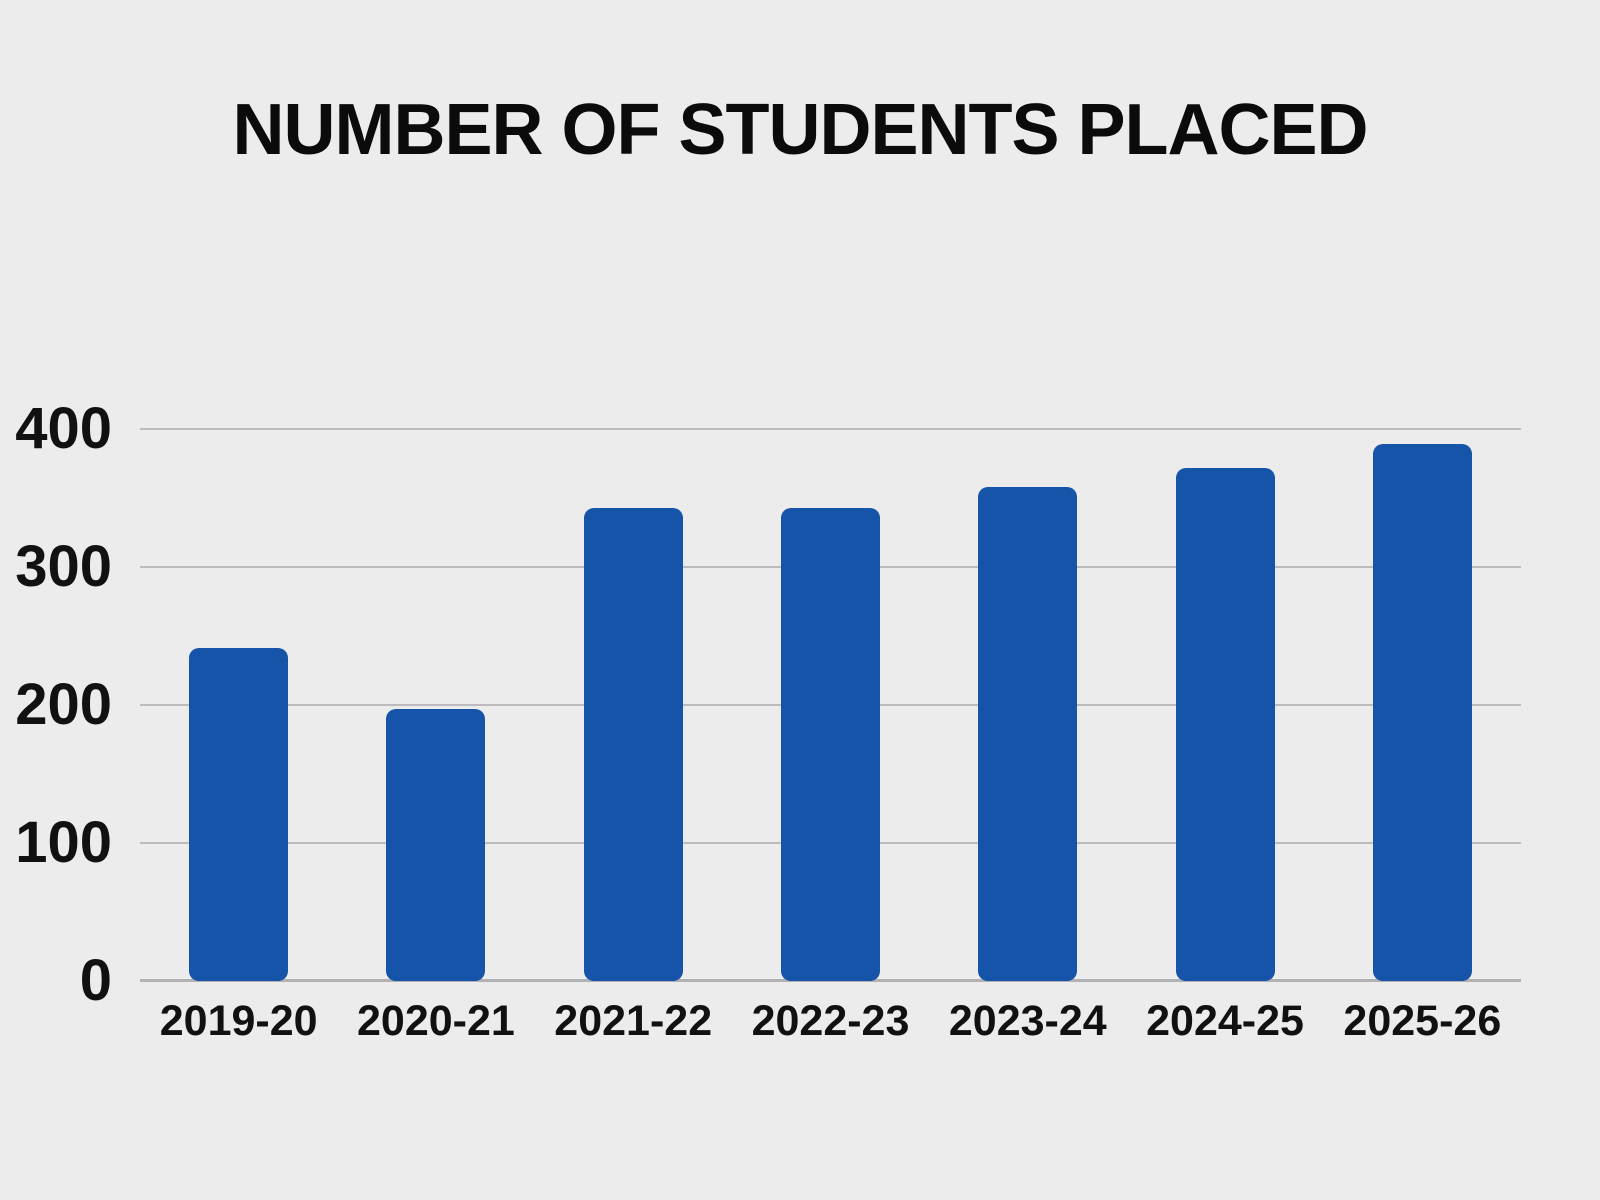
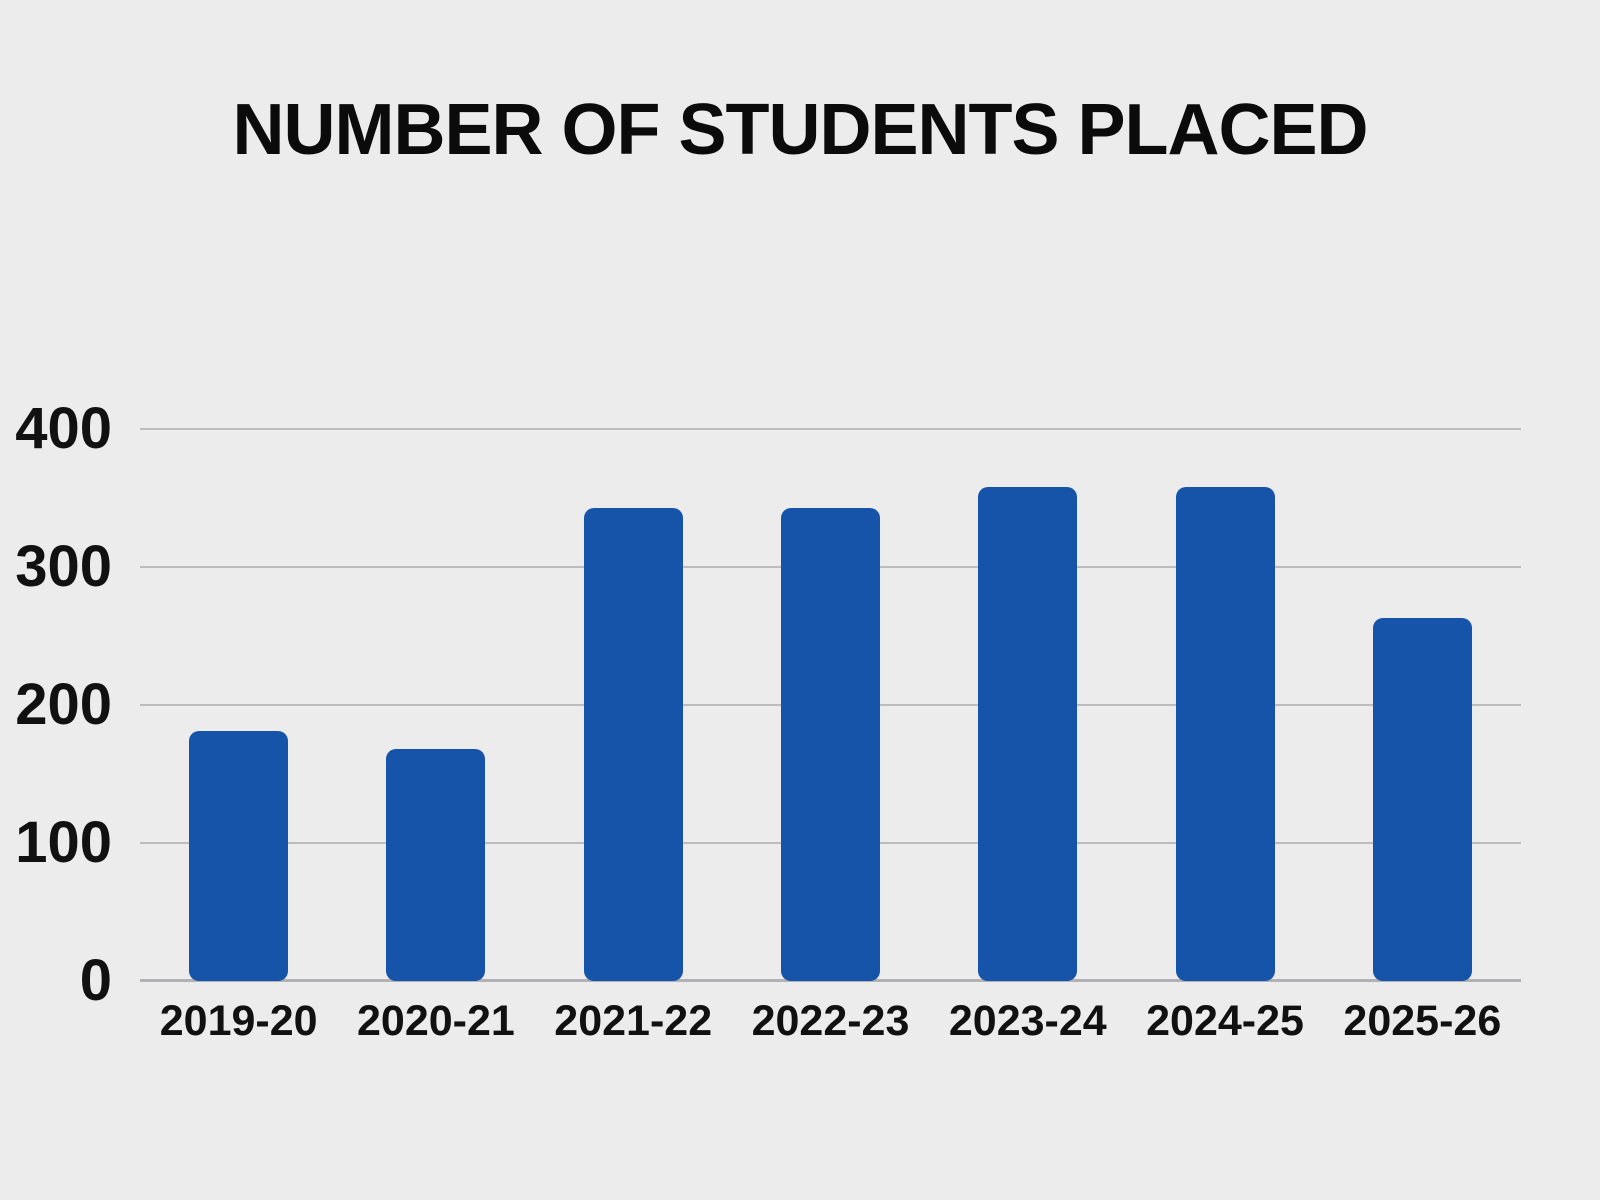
2019-20: 241 -> 181
2020-21: 197 -> 168
2024-25: 372 -> 358
2025-26: 389 -> 263
